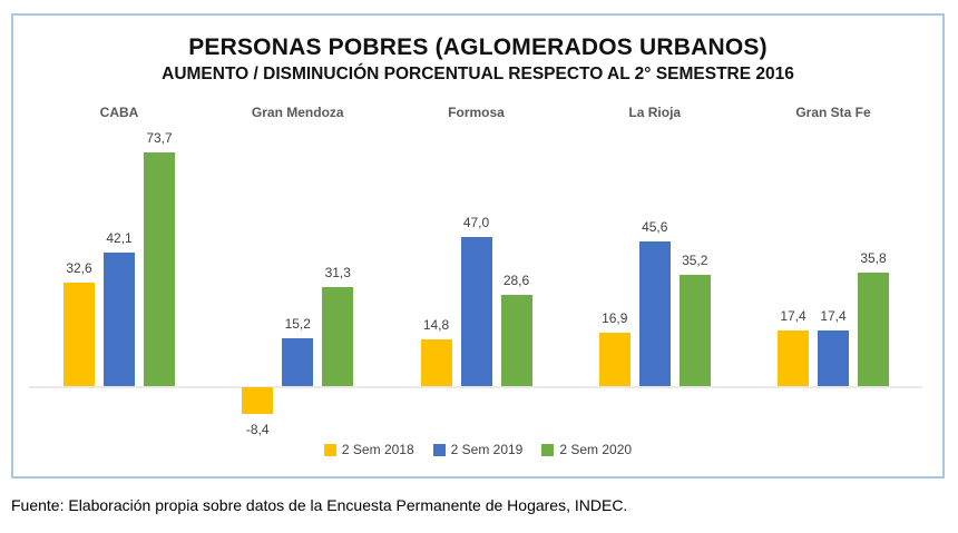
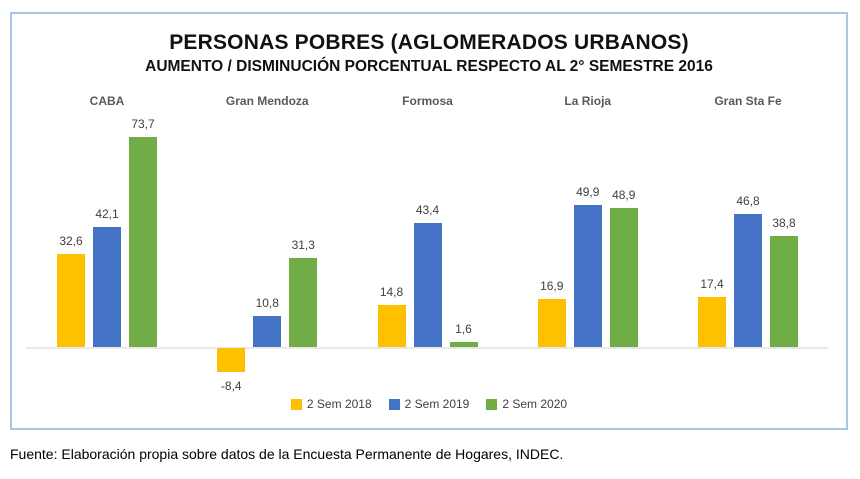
2 Sem 2019/Gran Mendoza: 15,2 -> 10,8
2 Sem 2019/Formosa: 47,0 -> 43,4
2 Sem 2020/Formosa: 28,6 -> 1,6
2 Sem 2019/La Rioja: 45,6 -> 49,9
2 Sem 2020/La Rioja: 35,2 -> 48,9
2 Sem 2019/Gran Sta Fe: 17,4 -> 46,8
2 Sem 2020/Gran Sta Fe: 35,8 -> 38,8
